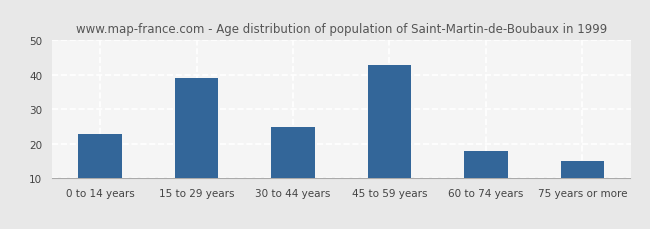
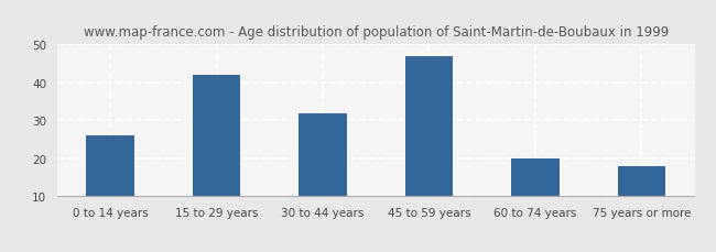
0 to 14 years: 23 -> 26
15 to 29 years: 39 -> 42
30 to 44 years: 25 -> 32
45 to 59 years: 43 -> 47
60 to 74 years: 18 -> 20
75 years or more: 15 -> 18
